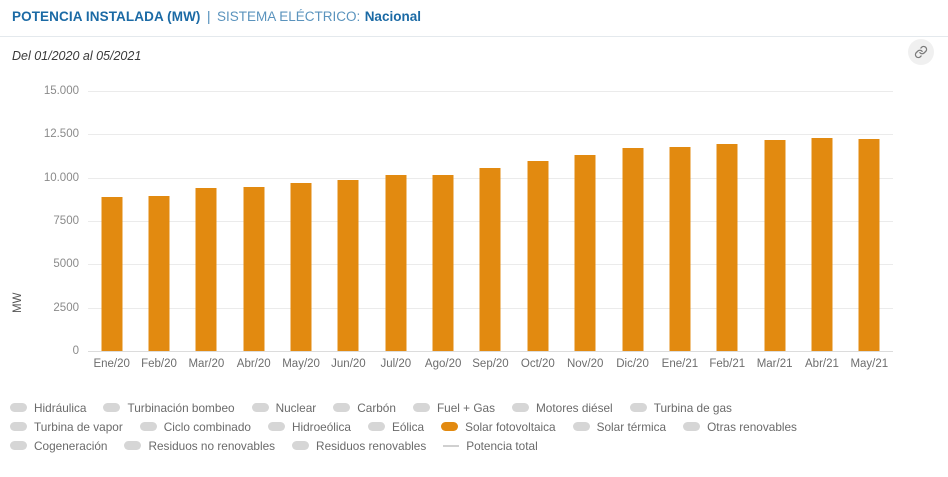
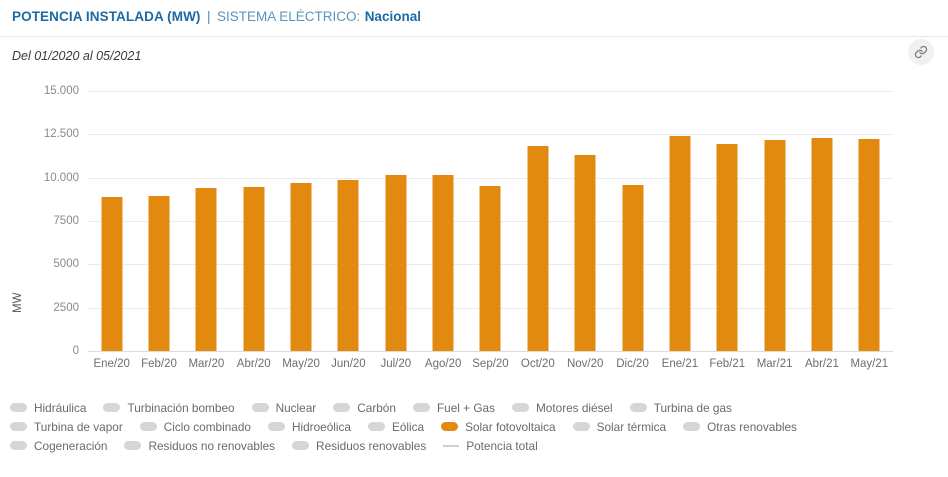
Sep/20: 10500 -> 9500
Oct/20: 11000 -> 11800
Dic/20: 11700 -> 9600
Ene/21: 11800 -> 12400
